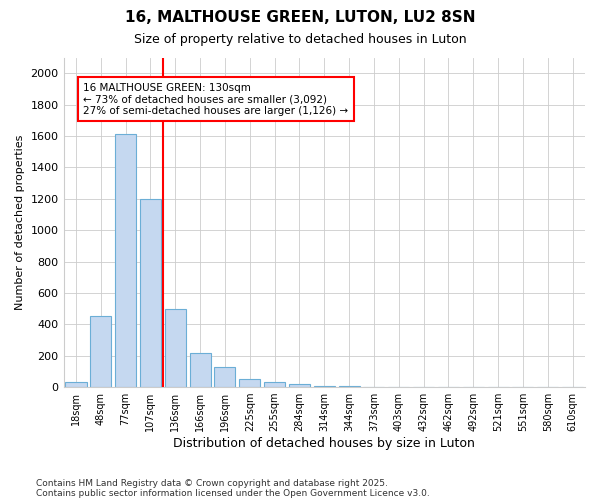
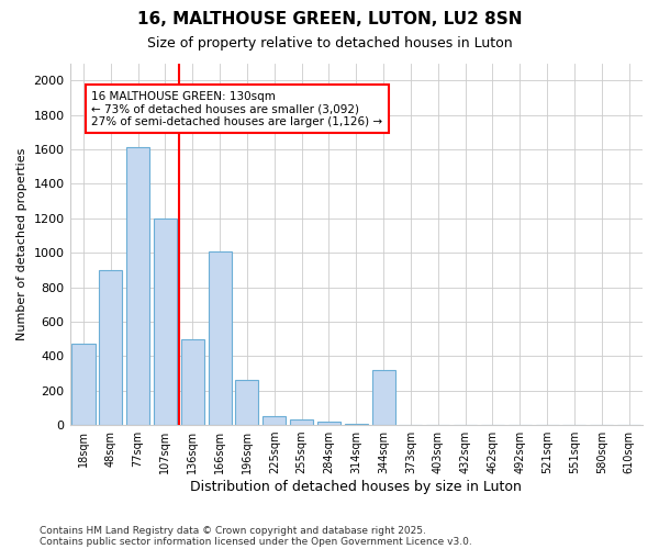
18sqm: 30 -> 470
48sqm: 450 -> 900
166sqm: 220 -> 1010
196sqm: 130 -> 260
344sqm: 0 -> 320
